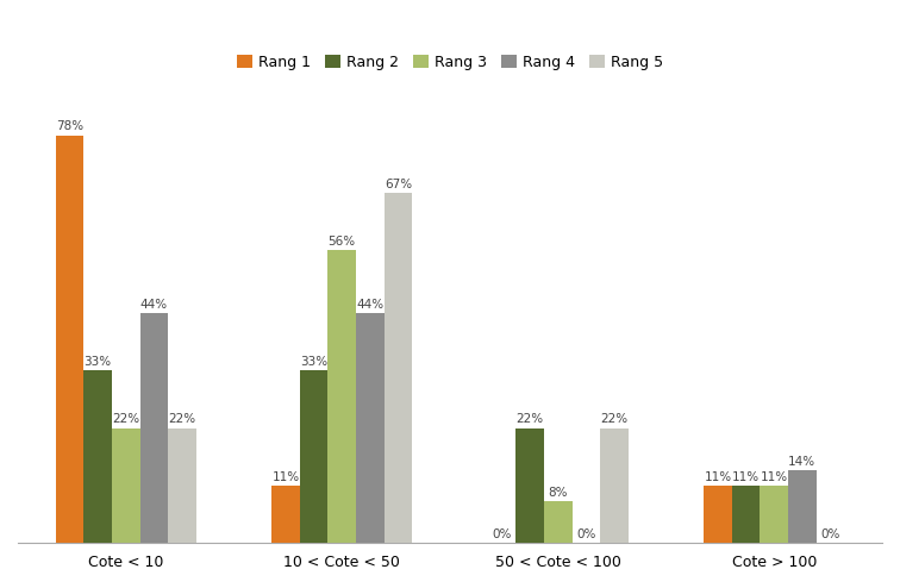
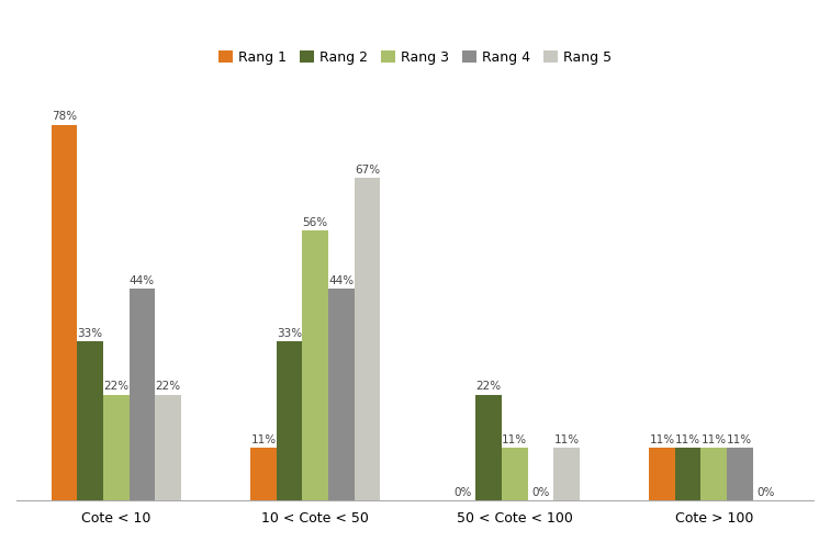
Rang 3/50 < Cote < 100: 8% -> 11%
Rang 5/50 < Cote < 100: 22% -> 11%
Rang 4/Cote > 100: 14% -> 11%
